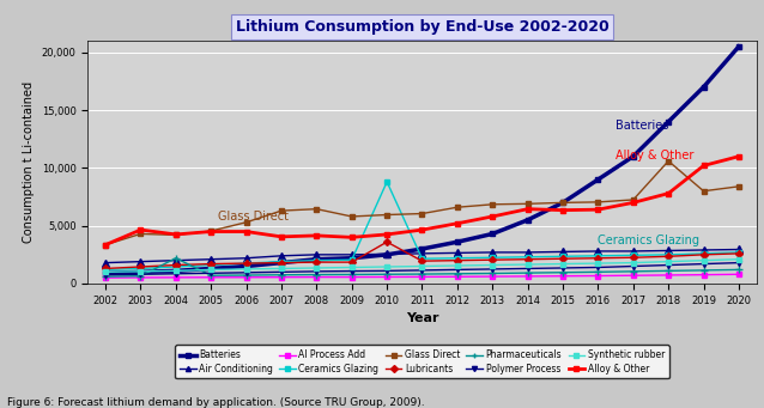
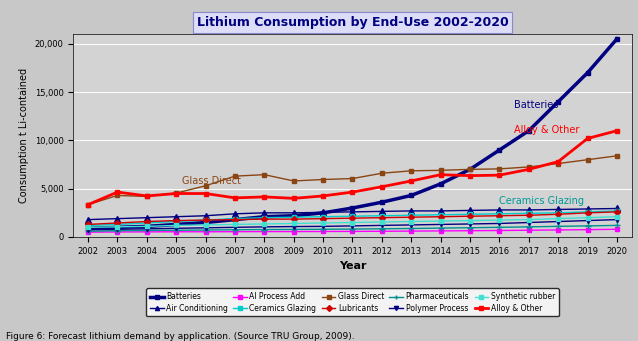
Pharmaceuticals/2004: 2,200 -> 700
Ceramics Glazing/2010: 8,800 -> 2,100
Lubricants/2010: 3,600 -> 1,900
Glass Direct/2018: 10,600 -> 7,600
